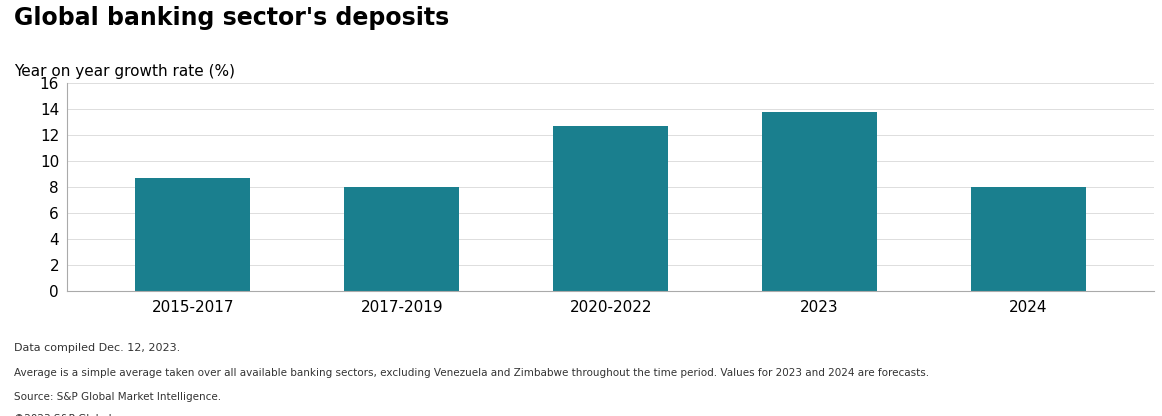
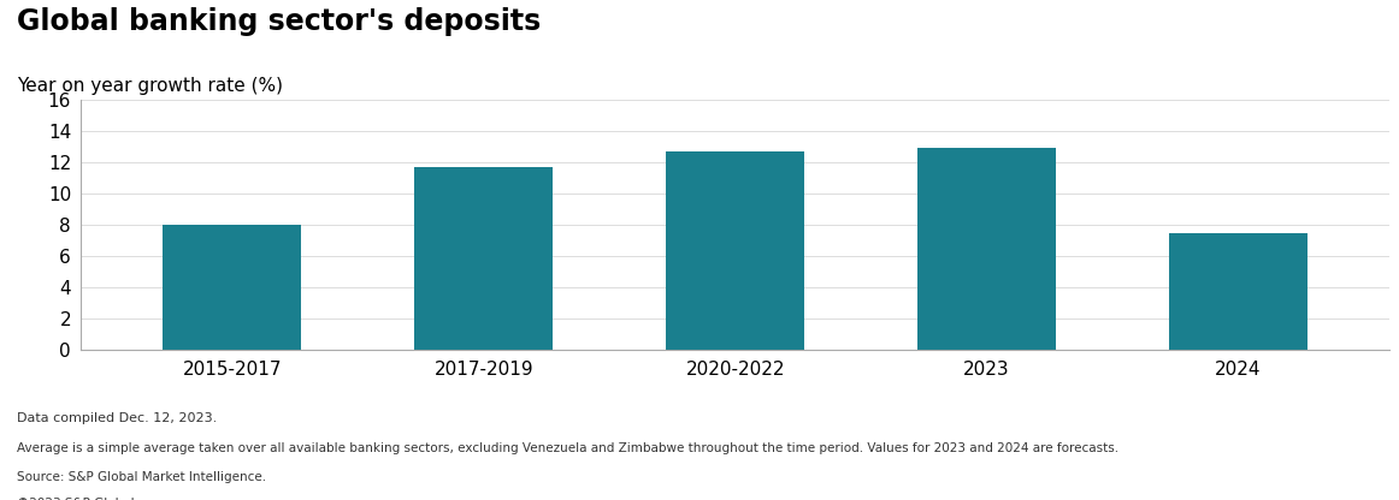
2015-2017: 8.7 -> 8.0
2017-2019: 8.0 -> 11.7
2023: 13.8 -> 12.9
2024: 8.0 -> 7.5
